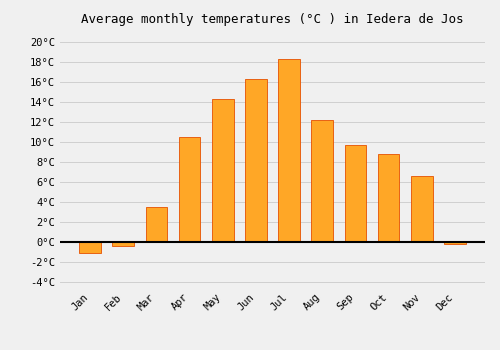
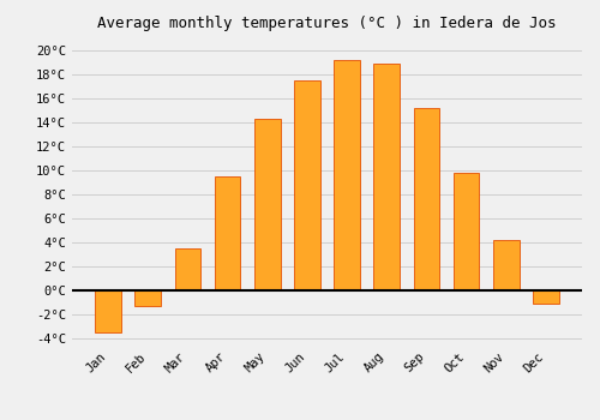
Jan: -1.1°C -> -3.5°C
Feb: -0.4°C -> -1.3°C
Apr: 10.5°C -> 9.5°C
Jun: 16.3°C -> 17.5°C
Jul: 18.3°C -> 19.2°C
Aug: 12.2°C -> 18.9°C
Sep: 9.7°C -> 15.2°C
Oct: 8.8°C -> 9.8°C
Nov: 6.6°C -> 4.2°C
Dec: -0.2°C -> -1.1°C
